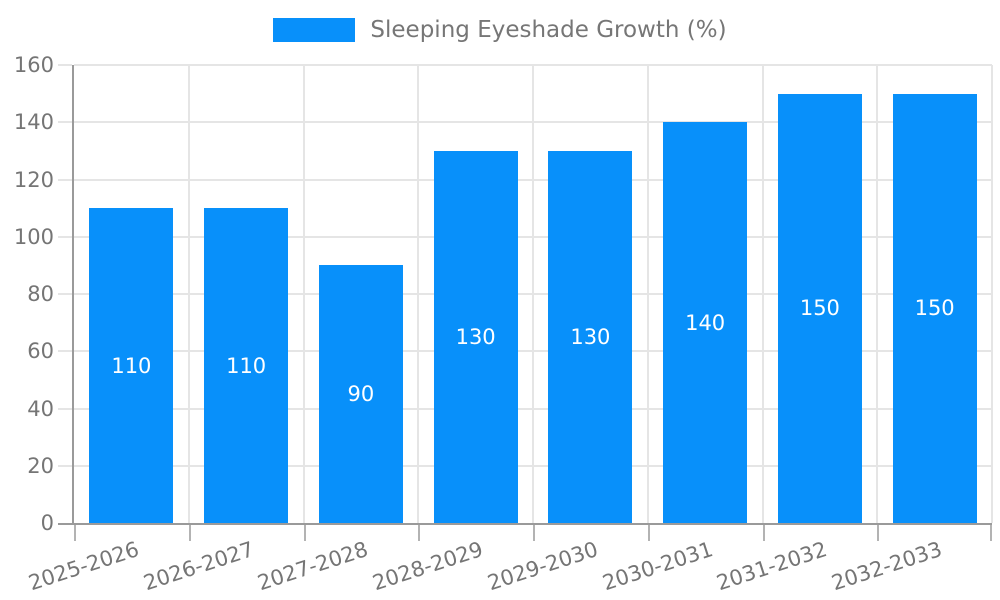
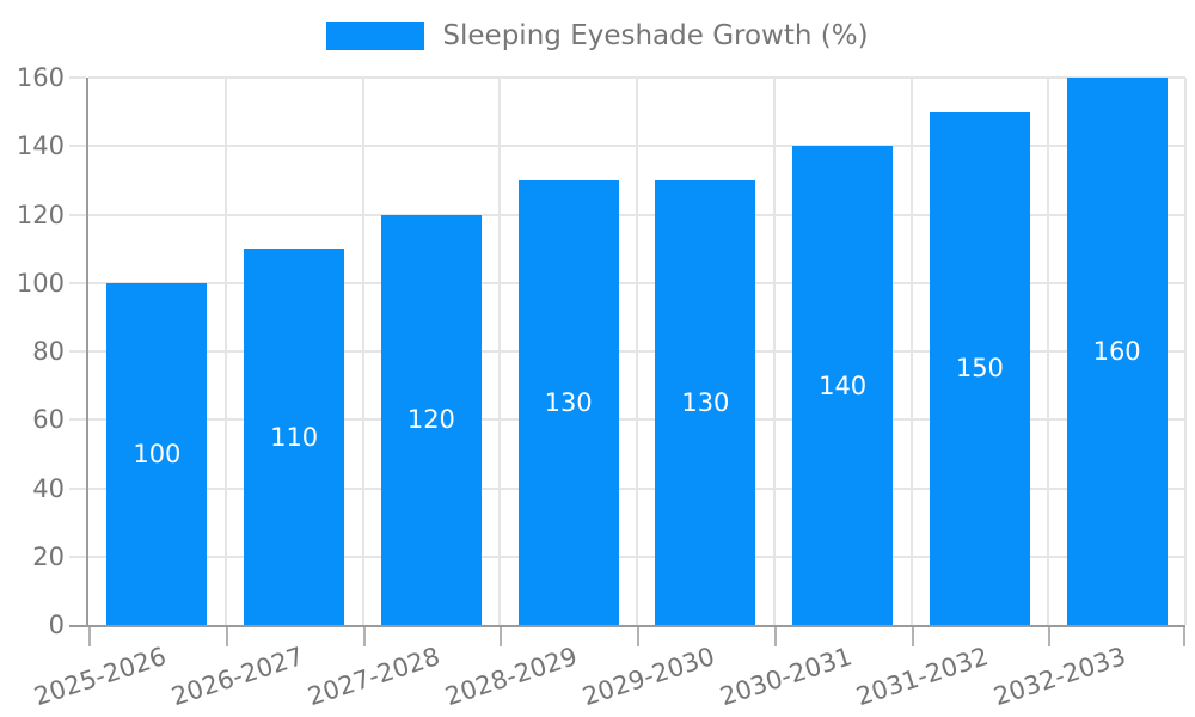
2025-2026: 110 -> 100
2027-2028: 90 -> 120
2032-2033: 150 -> 160
